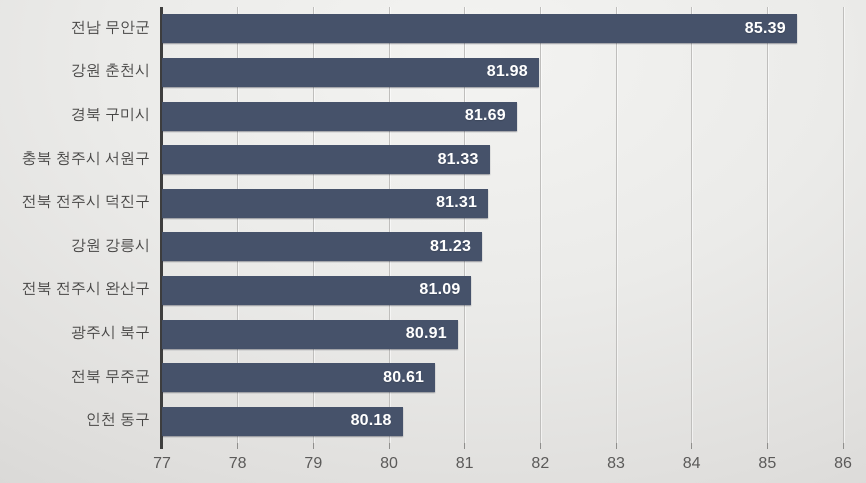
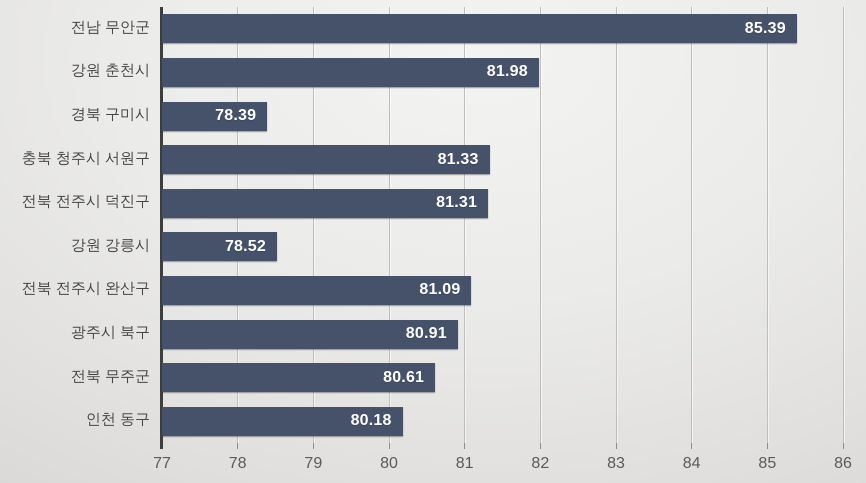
경북 구미시: 81.69 -> 78.39
강원 강릉시: 81.23 -> 78.52
